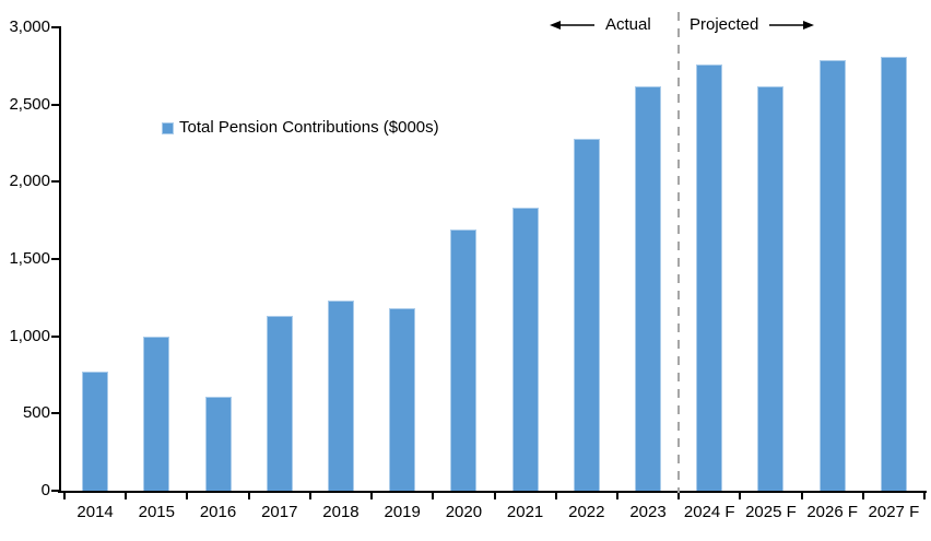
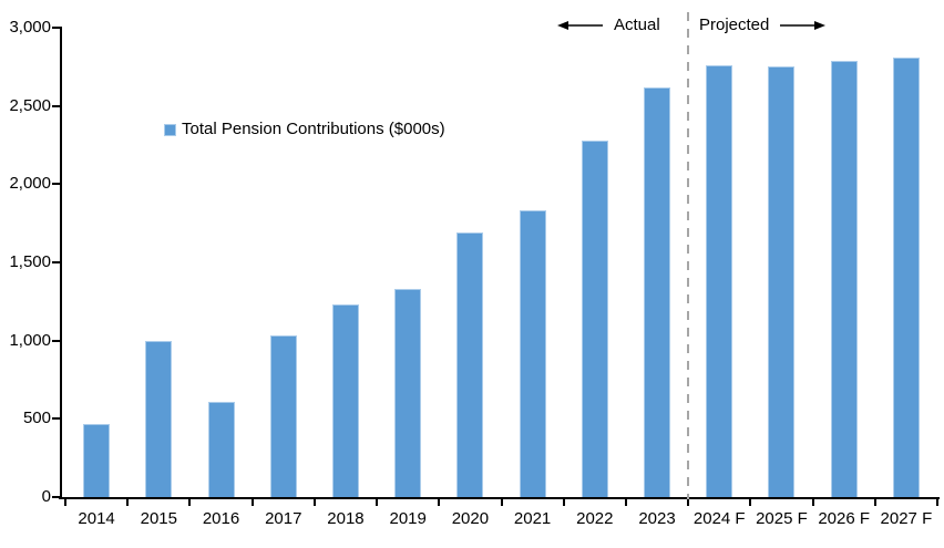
2014: 770 -> 470
2017: 1130 -> 1030
2019: 1180 -> 1330
2025 F: 2620 -> 2750
